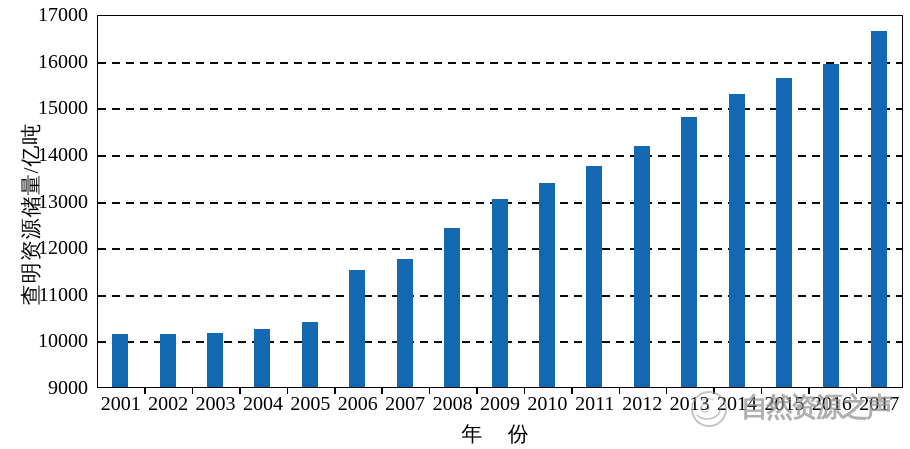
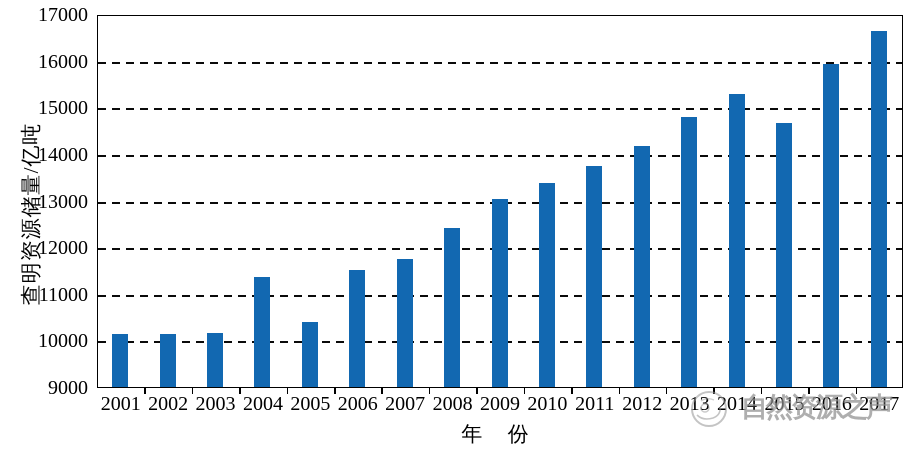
2004: 10300 -> 11400
2015: 15700 -> 14700
